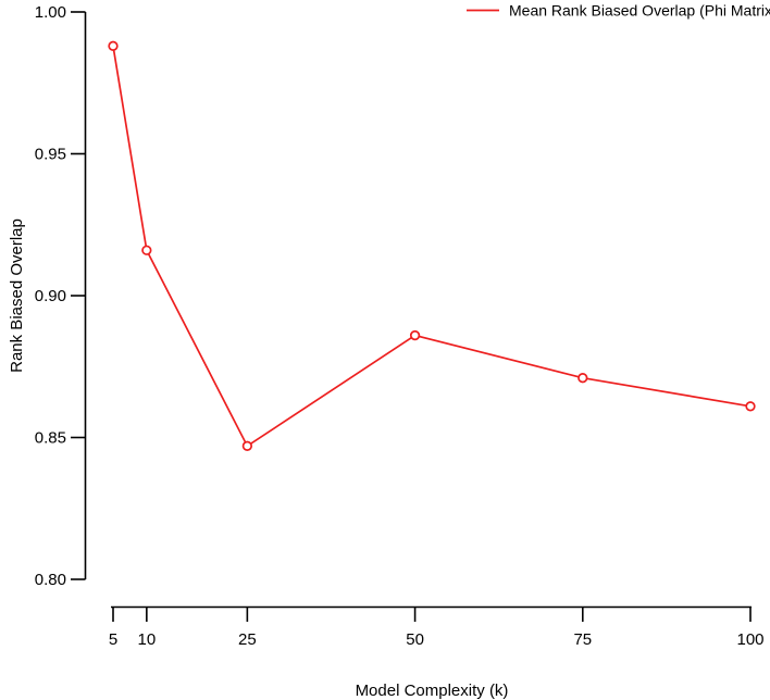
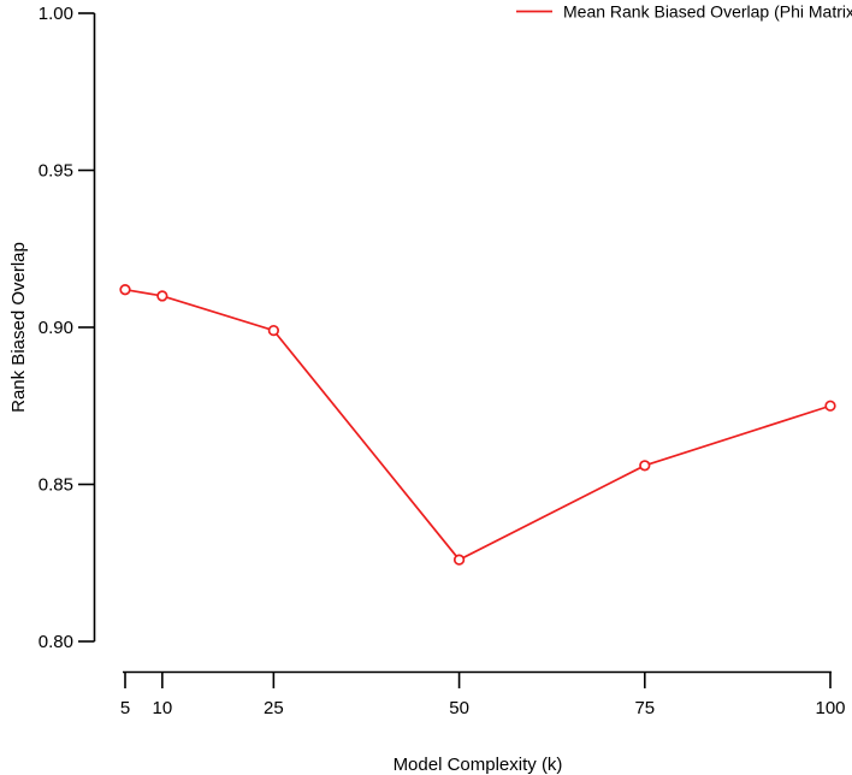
5: 0.988 -> 0.912
10: 0.916 -> 0.910
25: 0.847 -> 0.899
50: 0.886 -> 0.826
75: 0.871 -> 0.856
100: 0.861 -> 0.875
